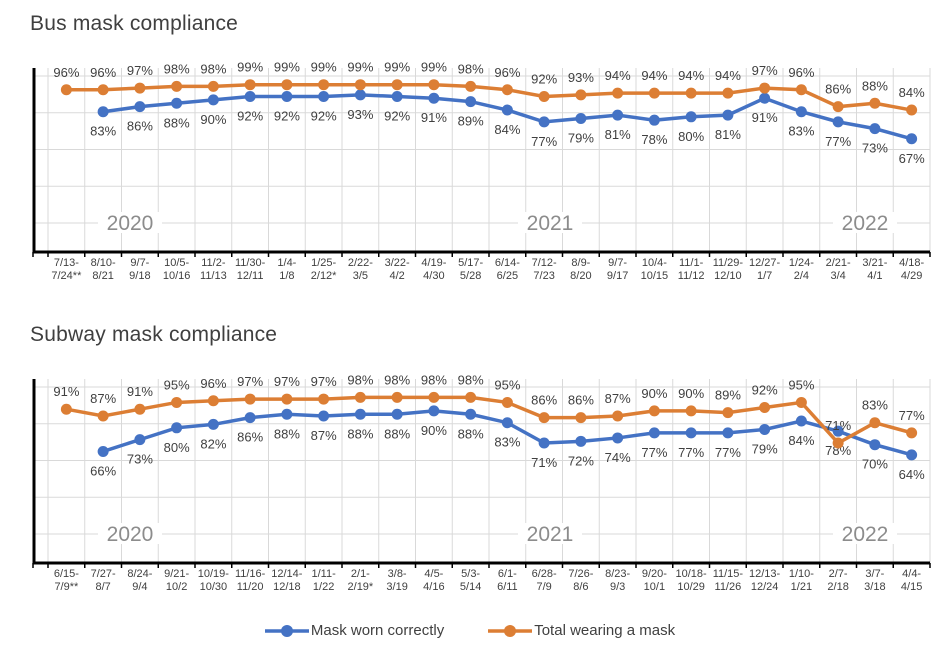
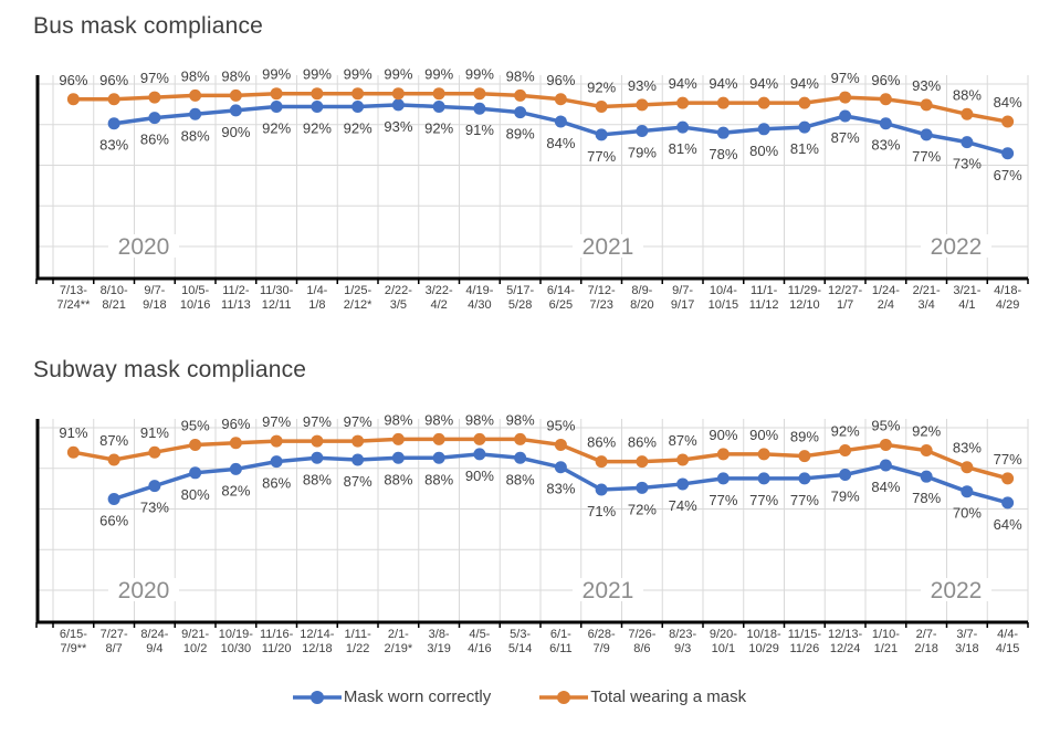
Bus mask compliance/Mask worn correctly/12/27- 1/7: 91% -> 87%
Bus mask compliance/Total wearing a mask/2/21- 3/4: 86% -> 93%
Subway mask compliance/Total wearing a mask/2/7- 2/18: 71% -> 92%
